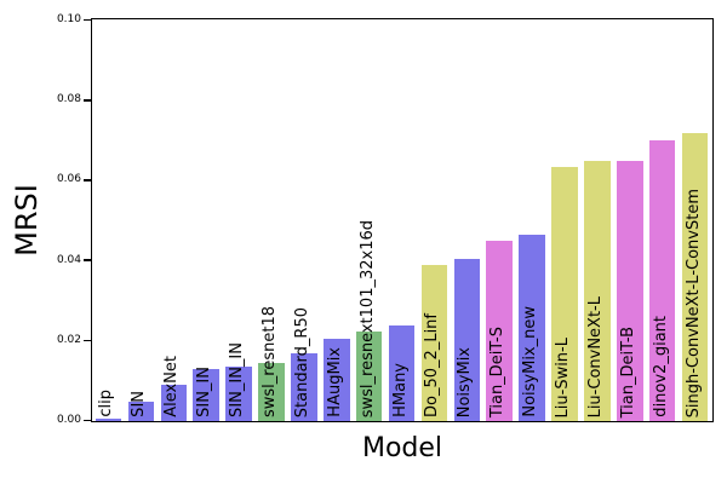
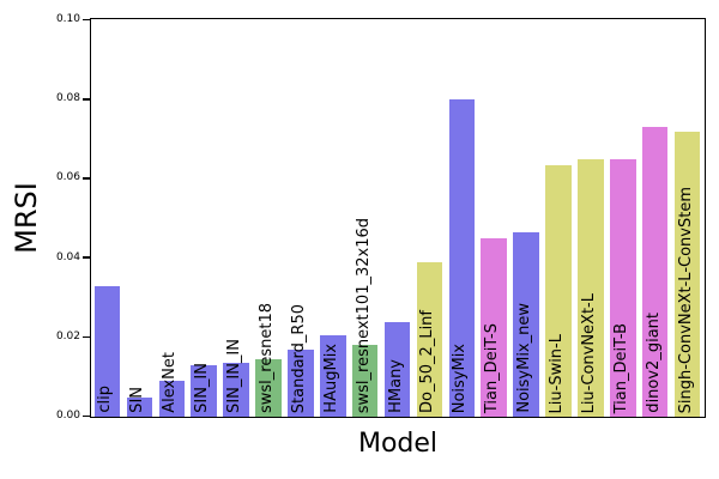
clip: 0.001 -> 0.033
swsl_resnext101_32x16d: 0.022 -> 0.018
NoisyMix: 0.041 -> 0.080
dinov2_giant: 0.070 -> 0.073
